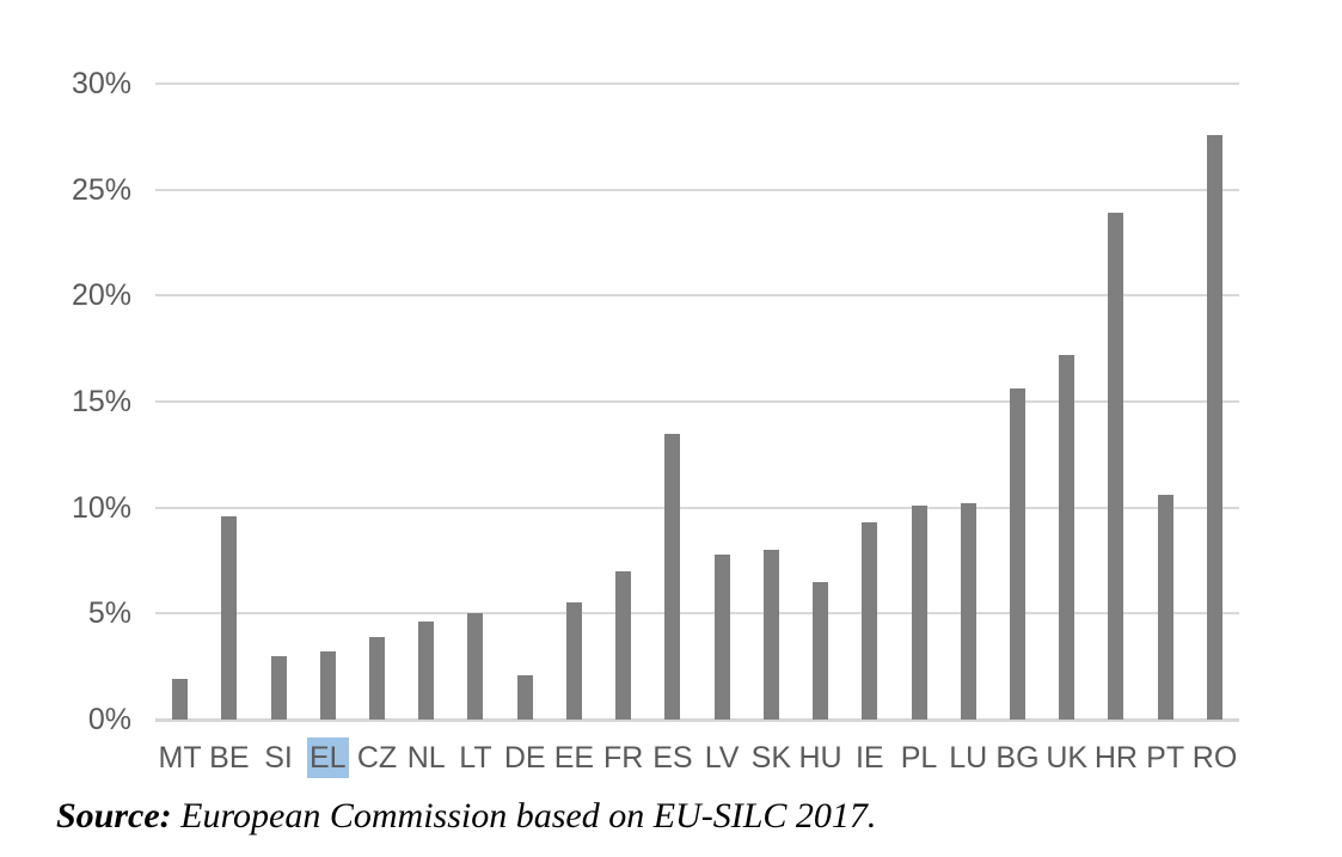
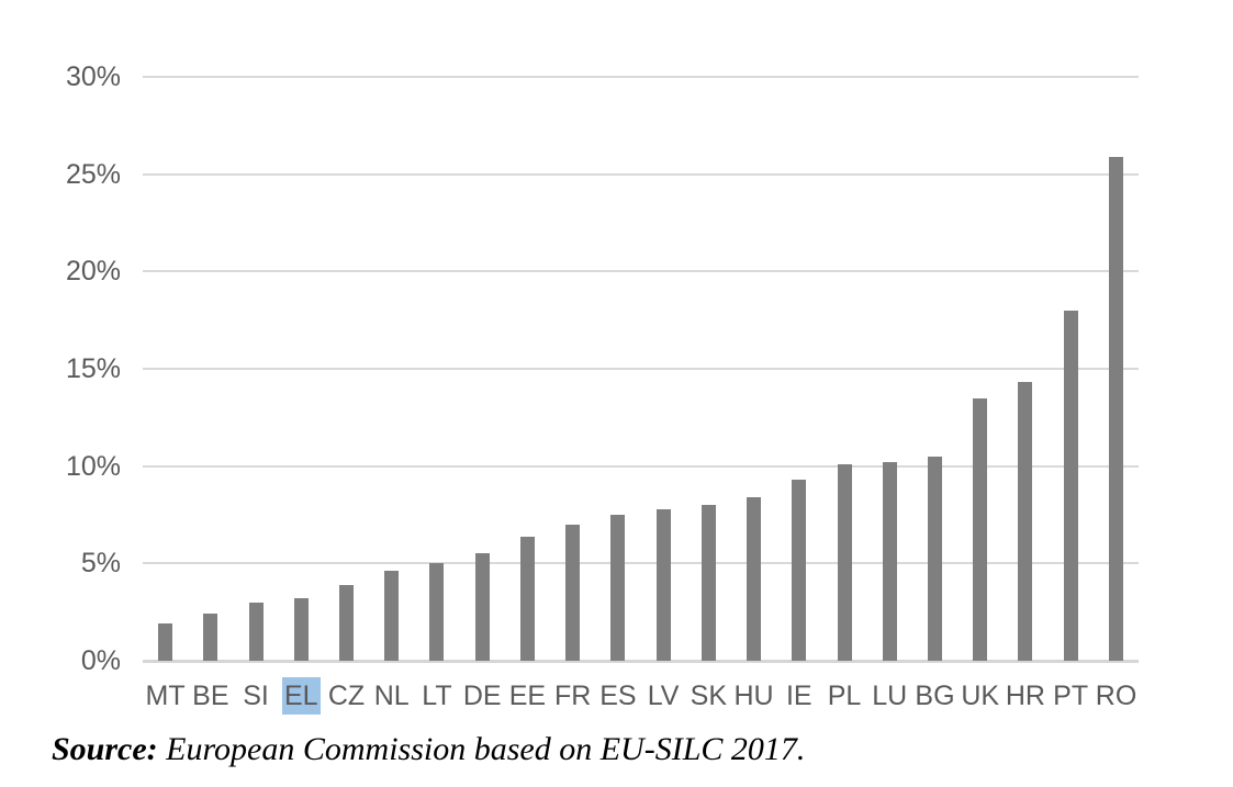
BE: 9.6% -> 2.4%
DE: 2.1% -> 5.5%
EE: 5.5% -> 6.4%
ES: 13.5% -> 7.5%
HU: 6.5% -> 8.4%
BG: 15.6% -> 10.5%
UK: 17.2% -> 13.5%
HR: 23.9% -> 14.3%
PT: 10.6% -> 18.0%
RO: 27.6% -> 25.9%
